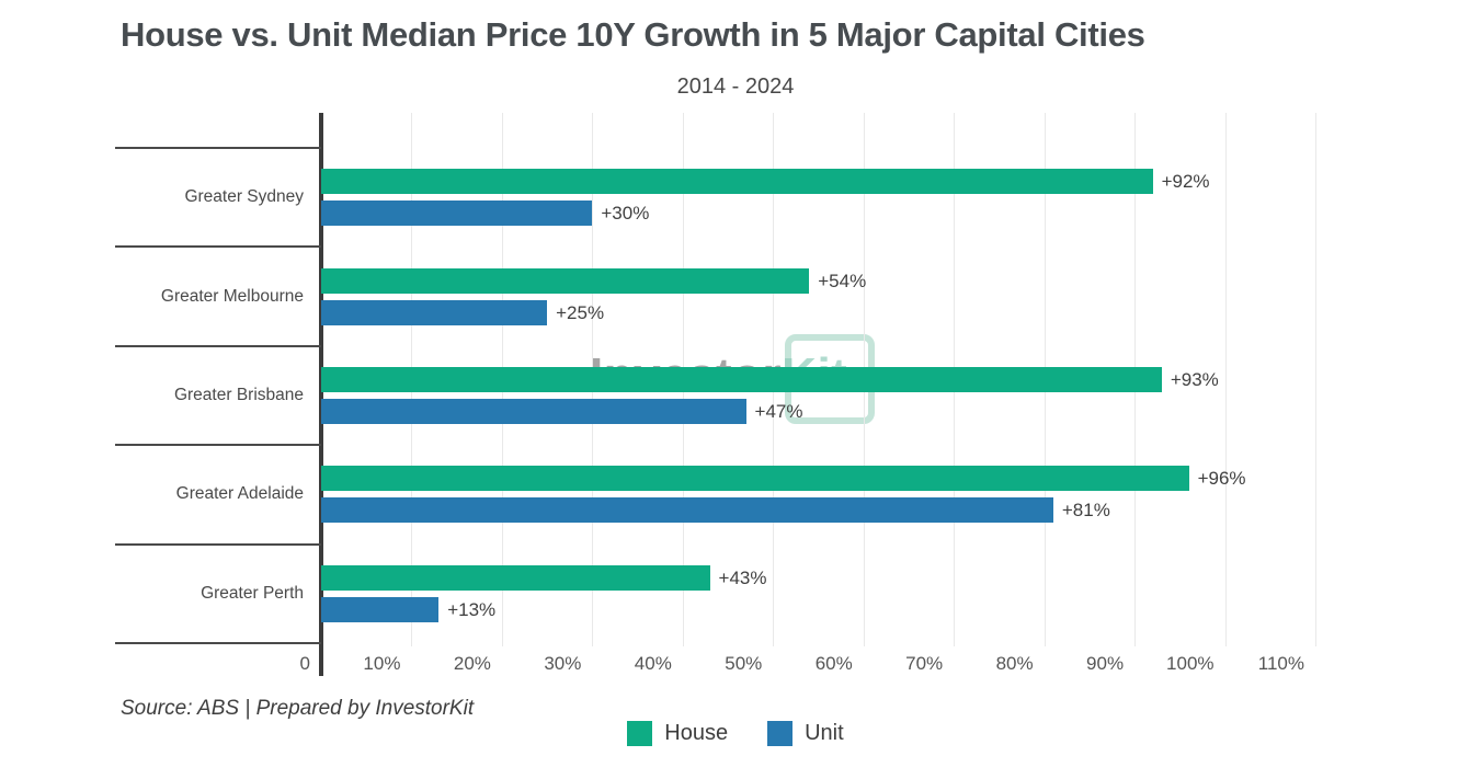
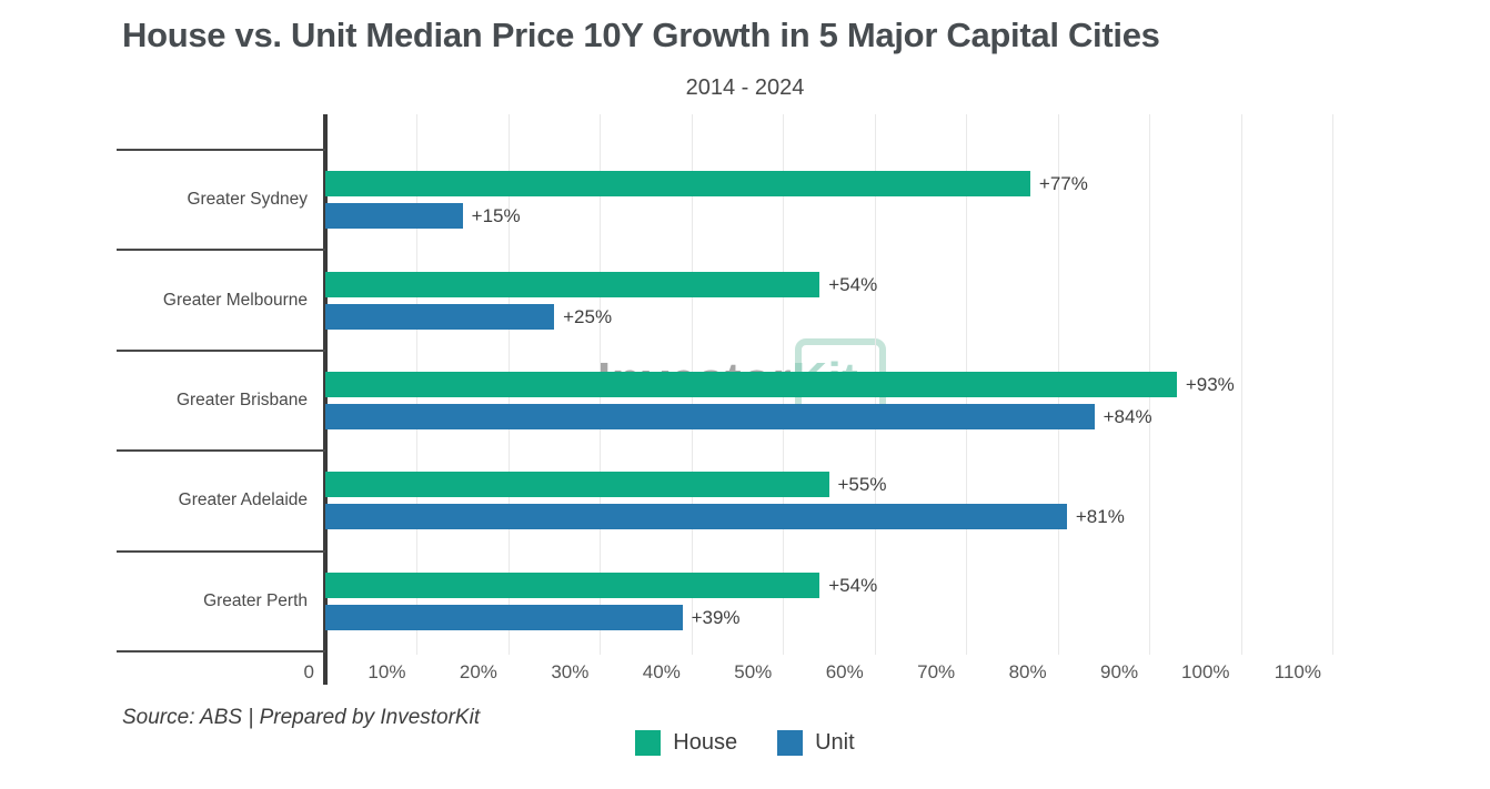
House/Greater Sydney: +92% -> +77%
Unit/Greater Sydney: +30% -> +15%
Unit/Greater Brisbane: +47% -> +84%
House/Greater Adelaide: +96% -> +55%
House/Greater Perth: +43% -> +54%
Unit/Greater Perth: +13% -> +39%
